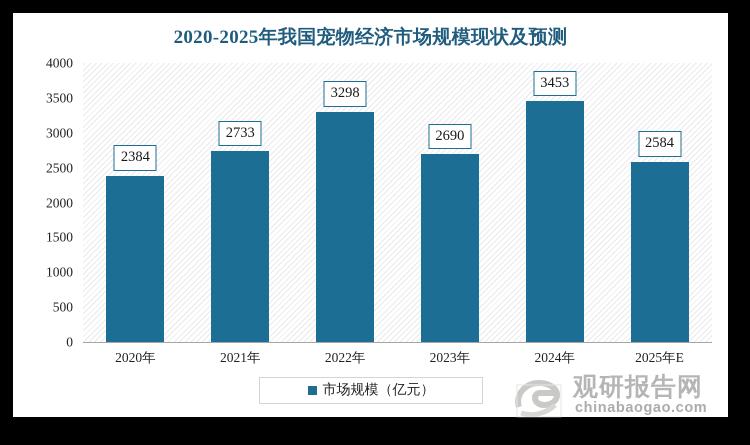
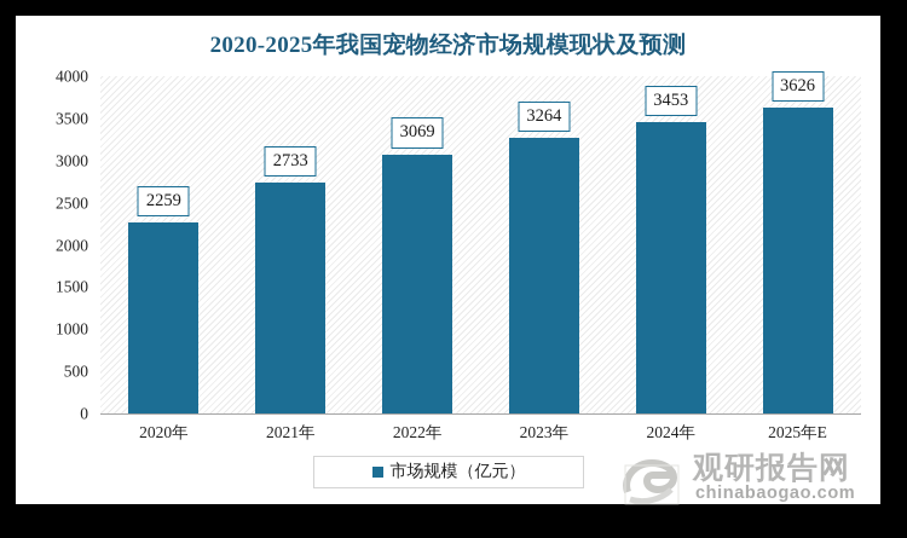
2020年: 2384 -> 2259
2022年: 3298 -> 3069
2023年: 2690 -> 3264
2025年E: 2584 -> 3626
